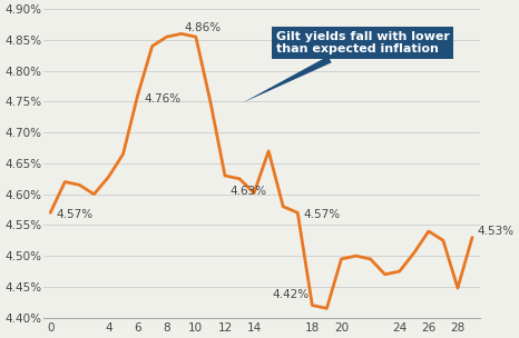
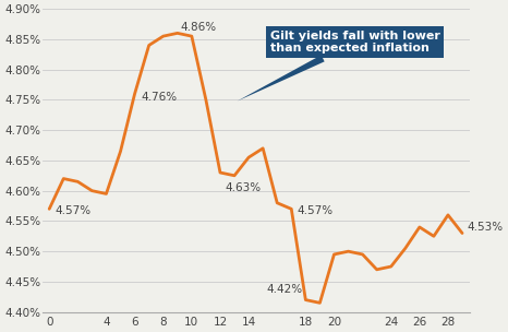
4: 4.628% -> 4.595%
14: 4.602% -> 4.655%
28: 4.448% -> 4.560%
